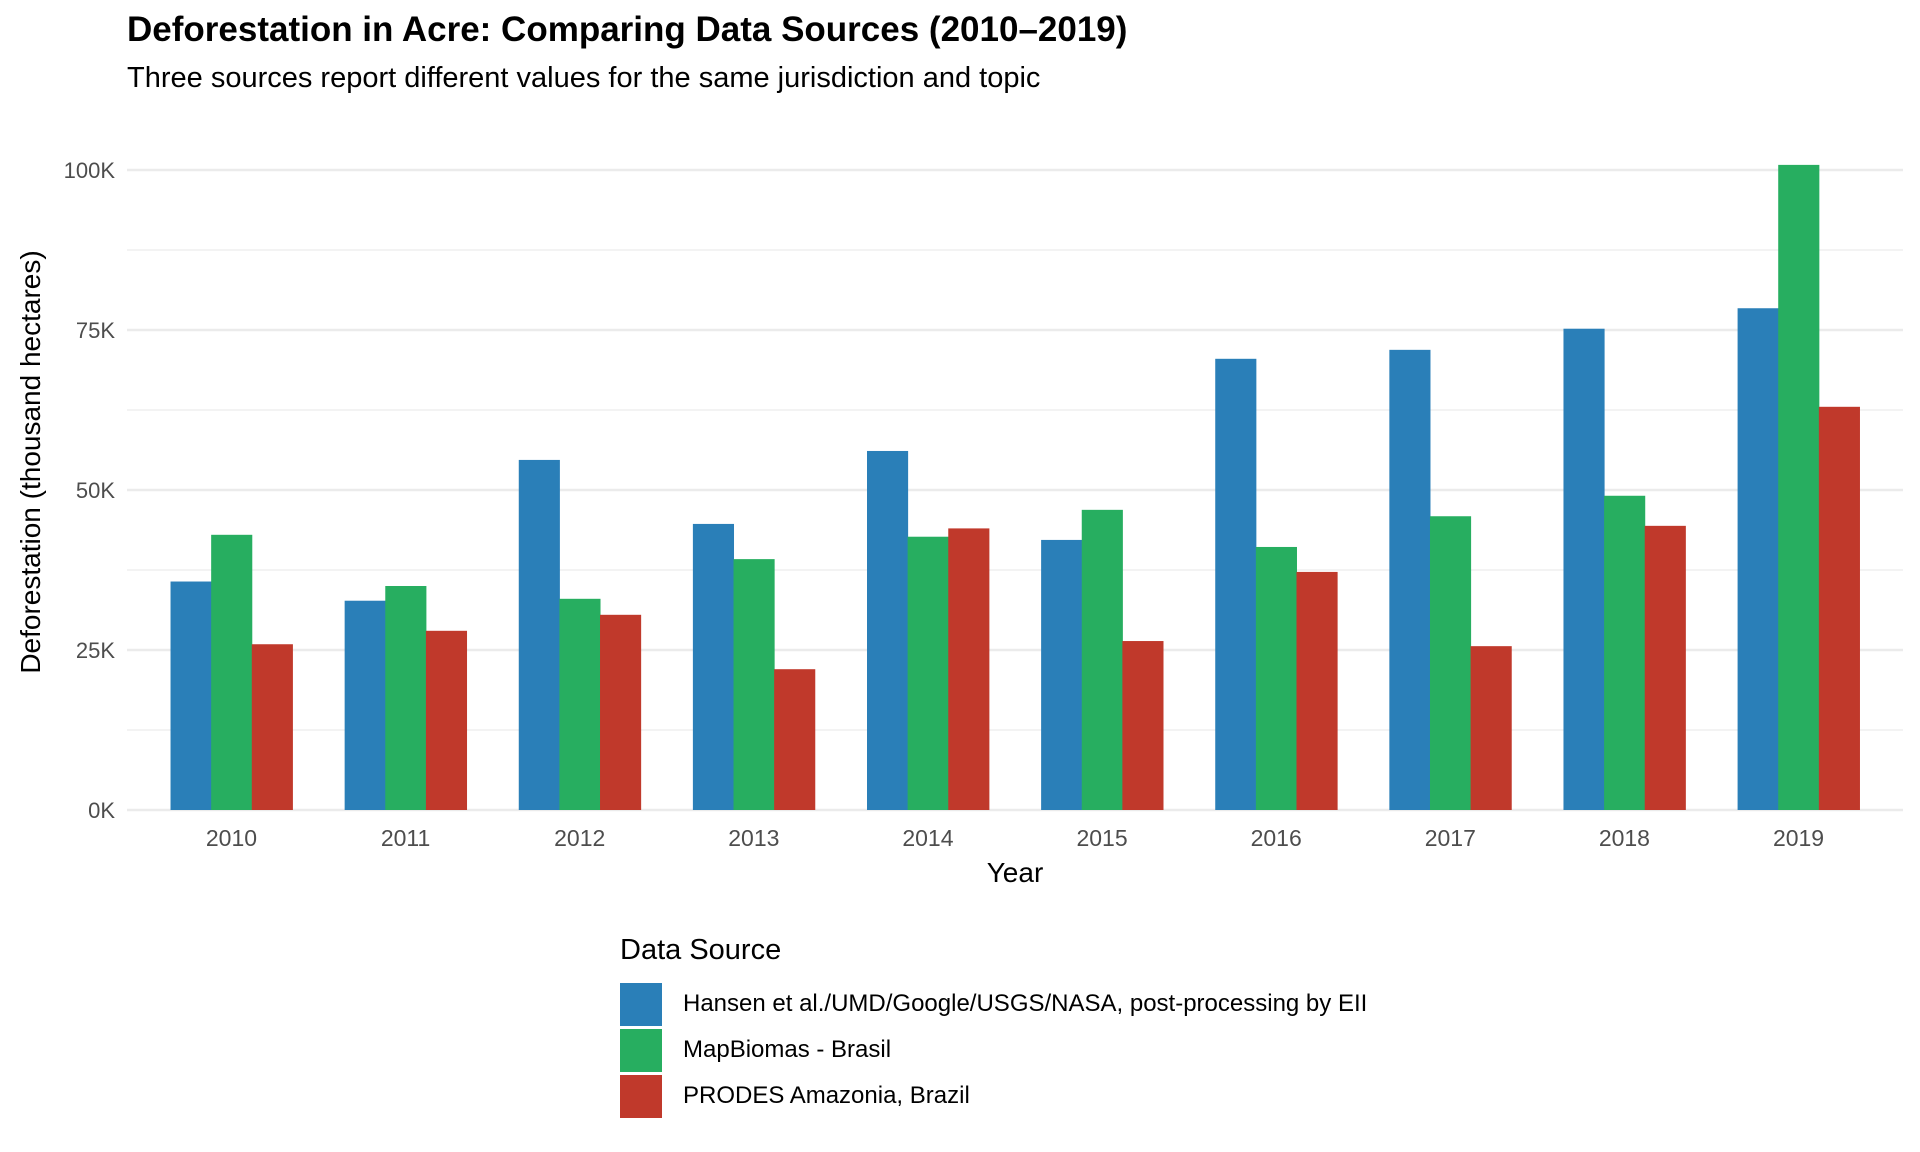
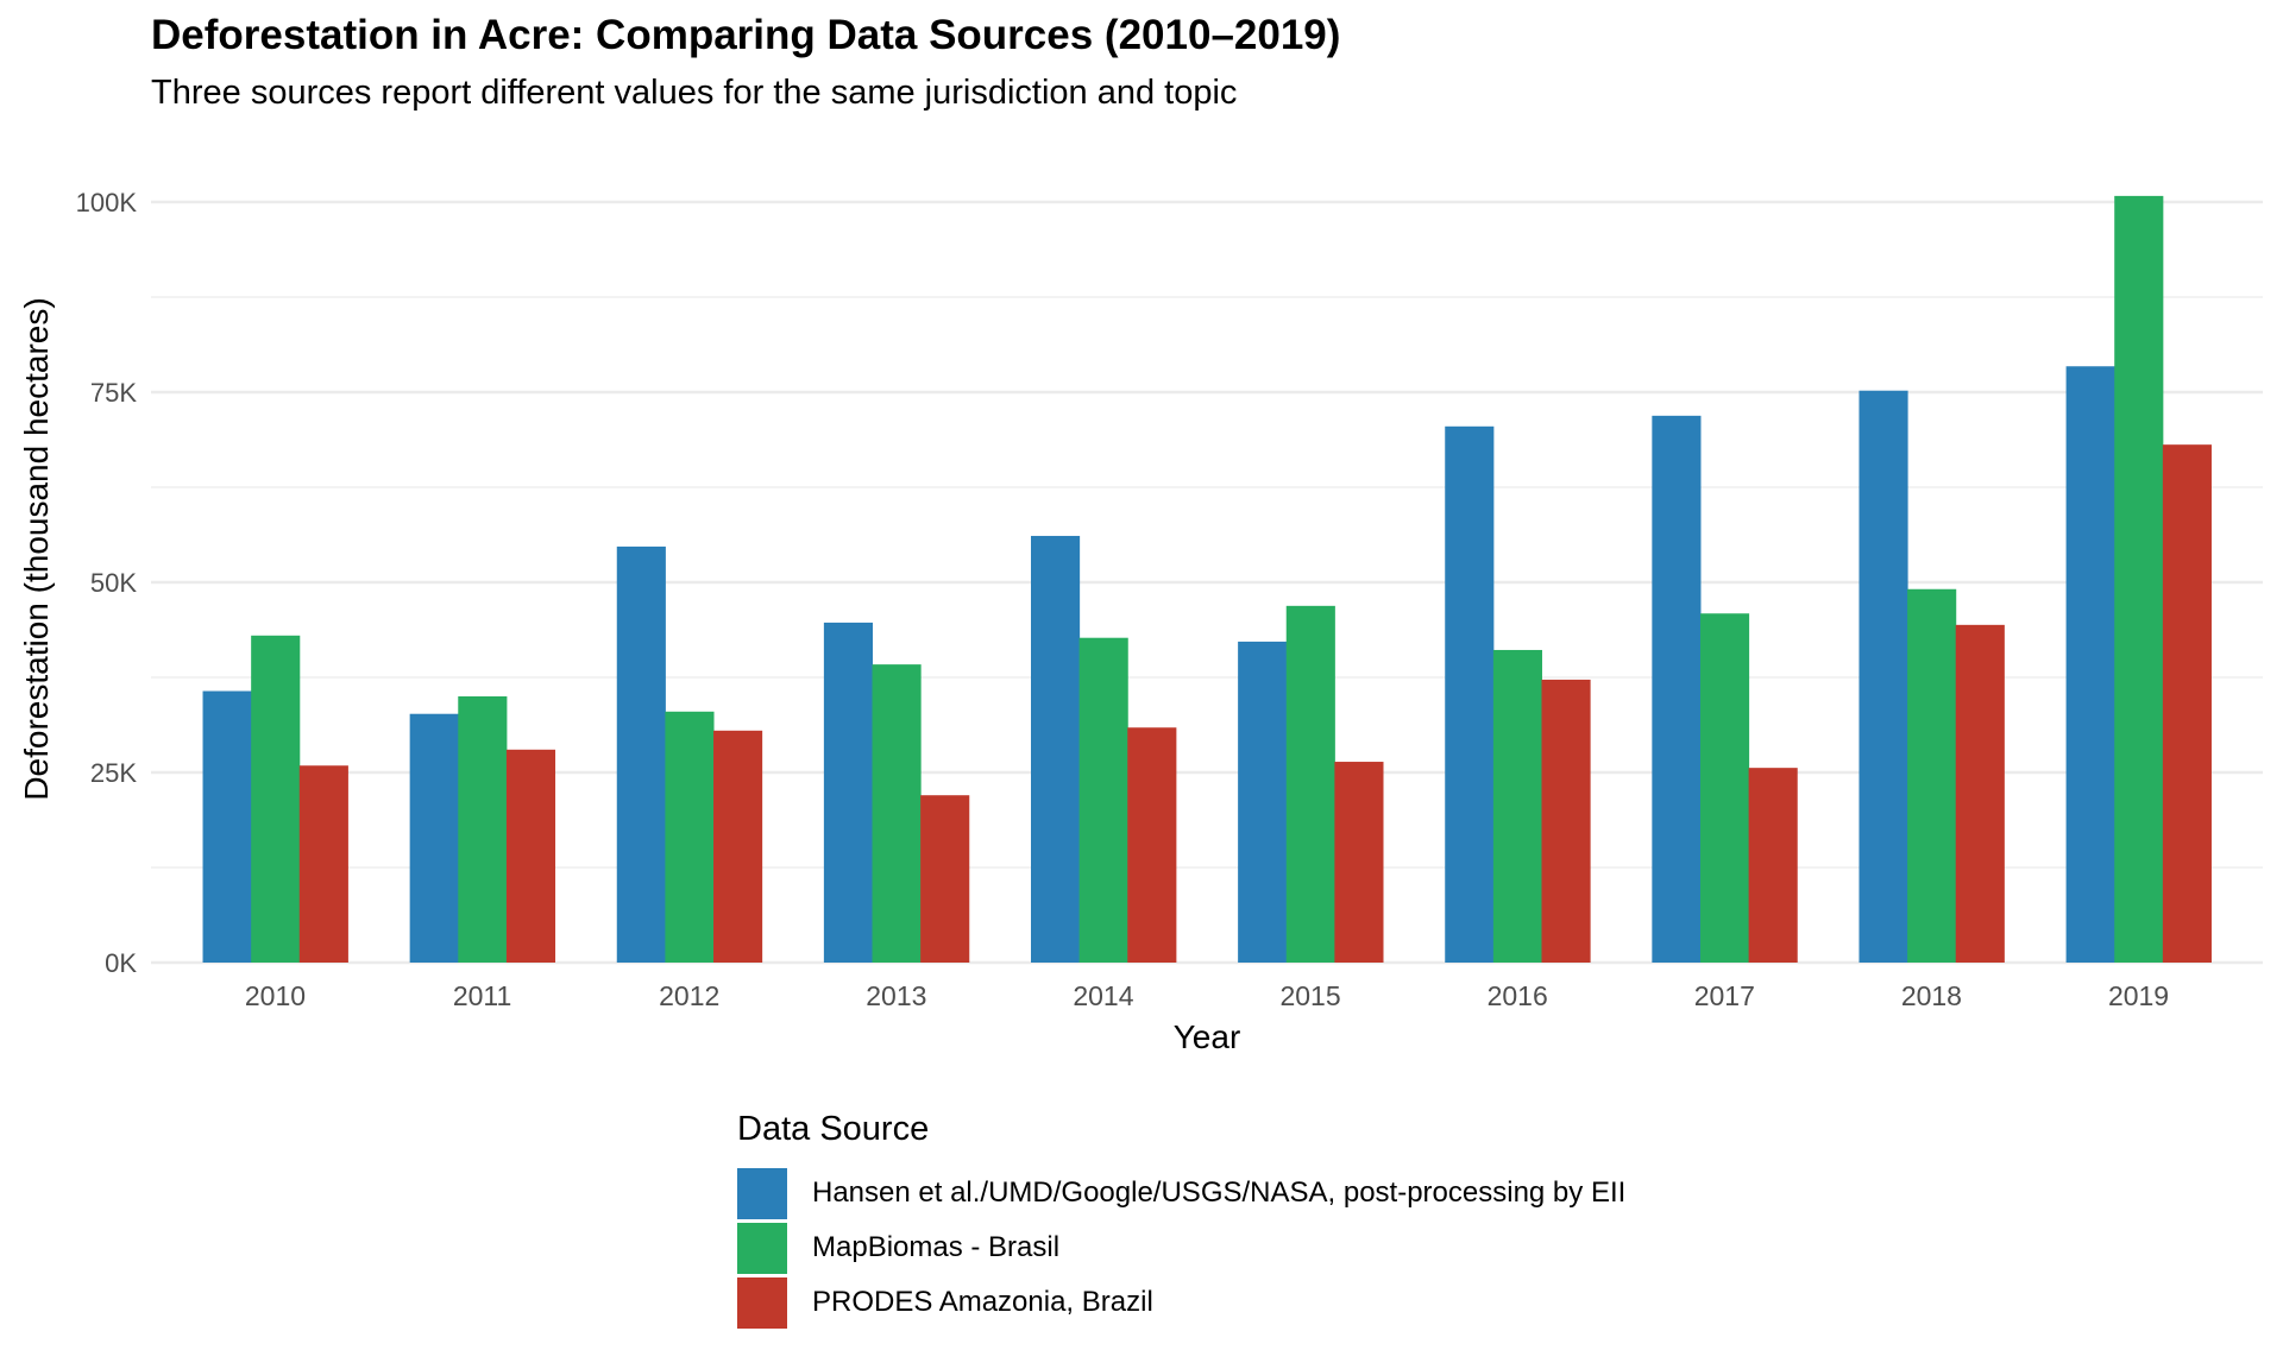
PRODES Amazonia, Brazil/2014: 44K -> 31K
PRODES Amazonia, Brazil/2019: 63K -> 68K
